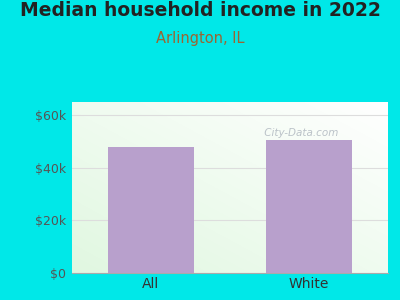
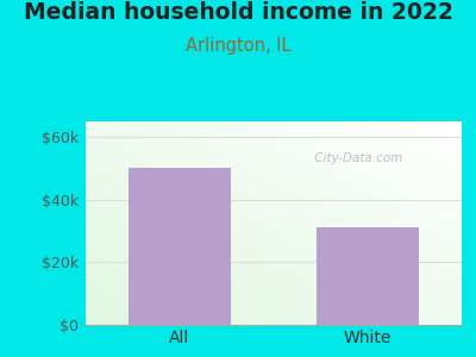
All: $48.0k -> $50.0k
White: $50.5k -> $31.0k
